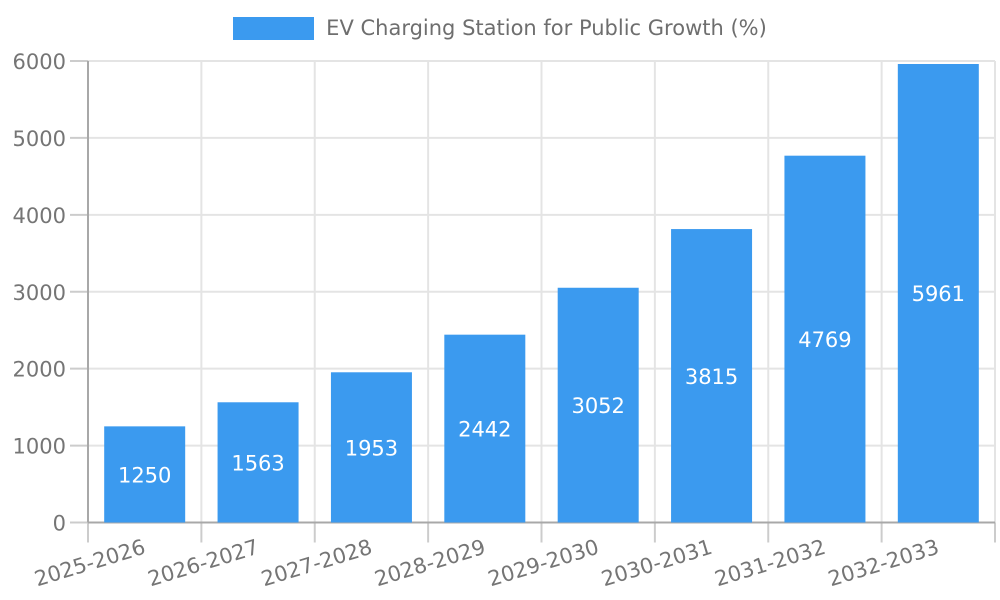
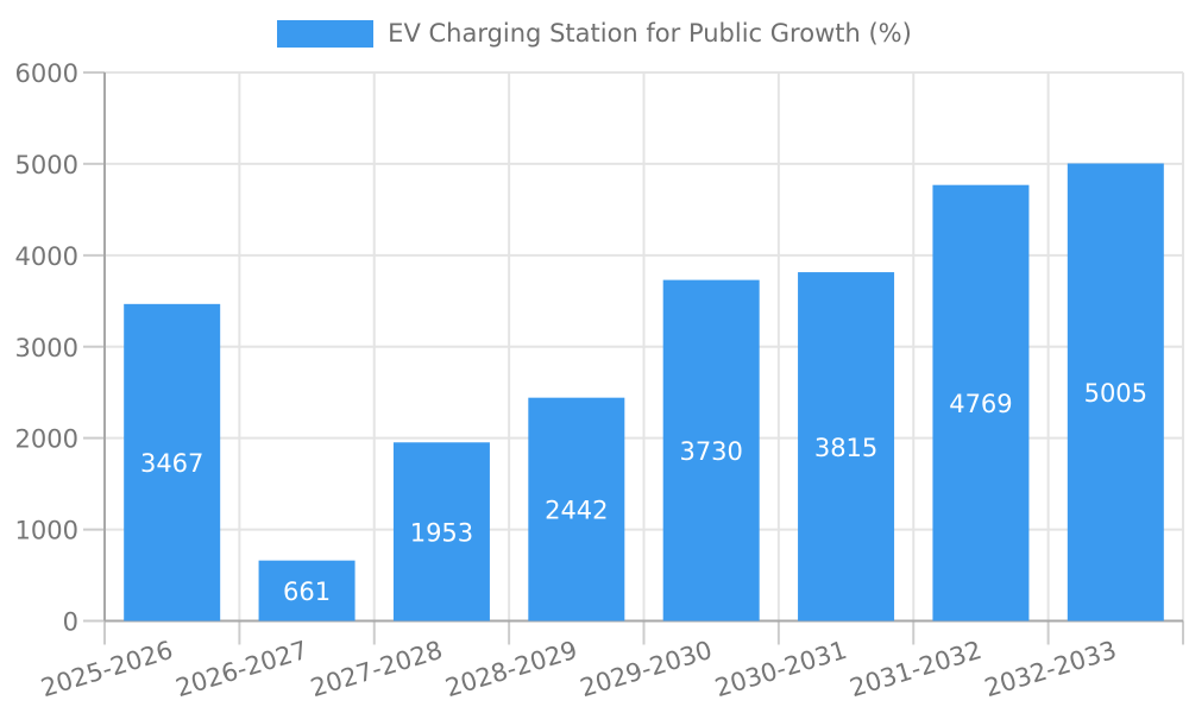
2025-2026: 1250 -> 3467
2026-2027: 1563 -> 661
2029-2030: 3052 -> 3730
2032-2033: 5961 -> 5005
